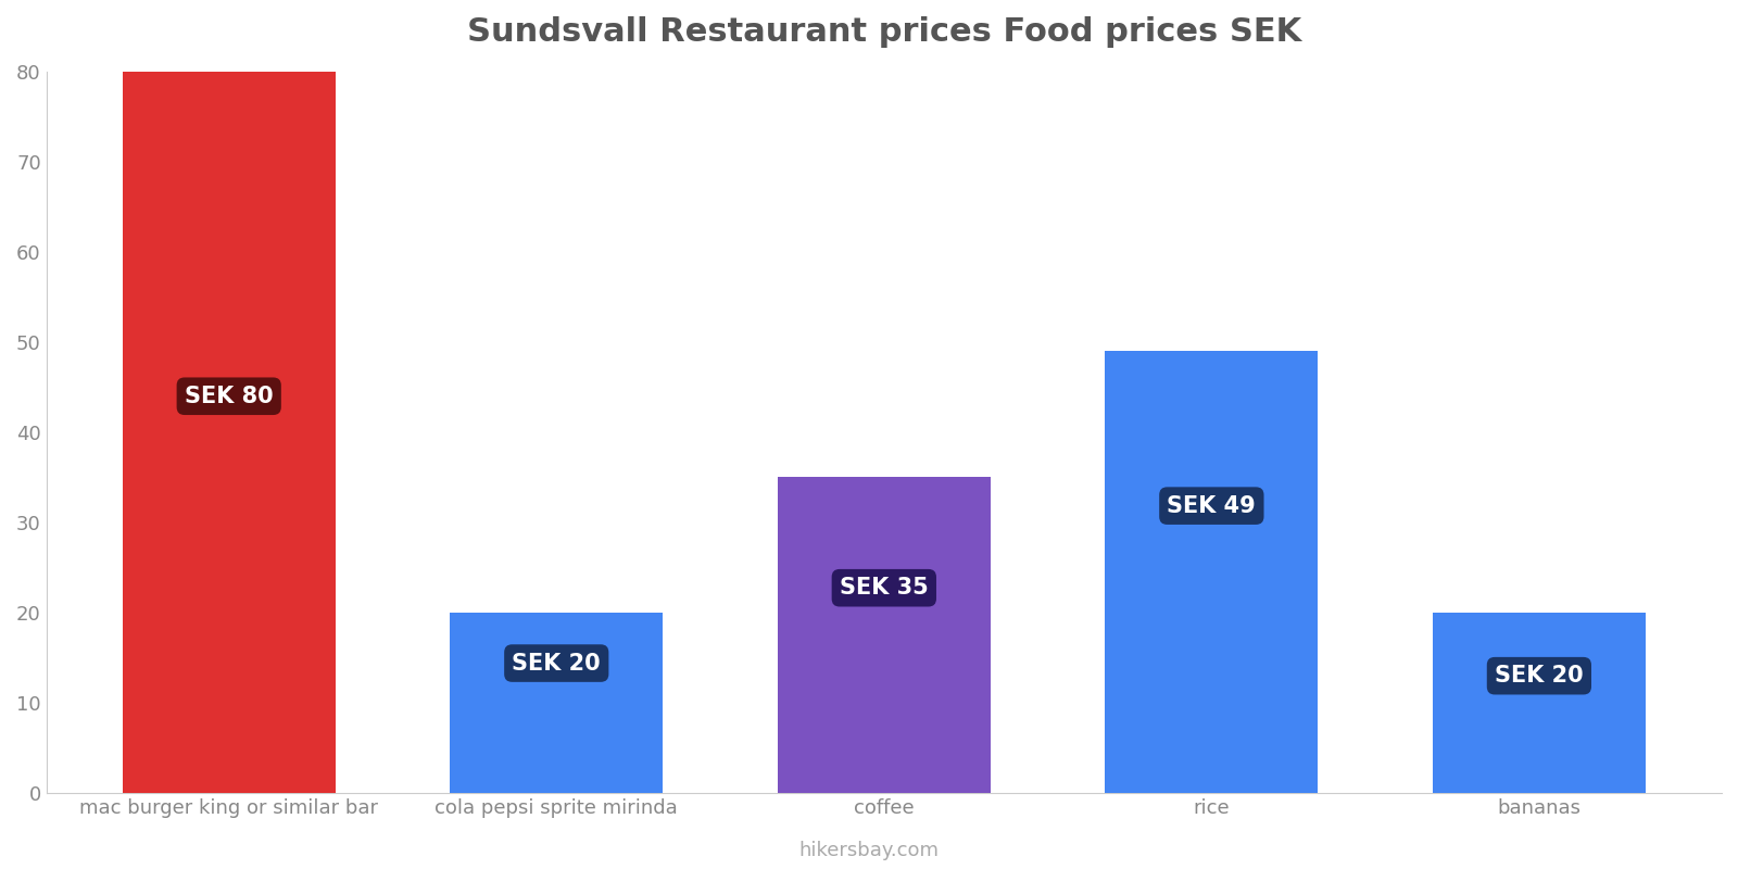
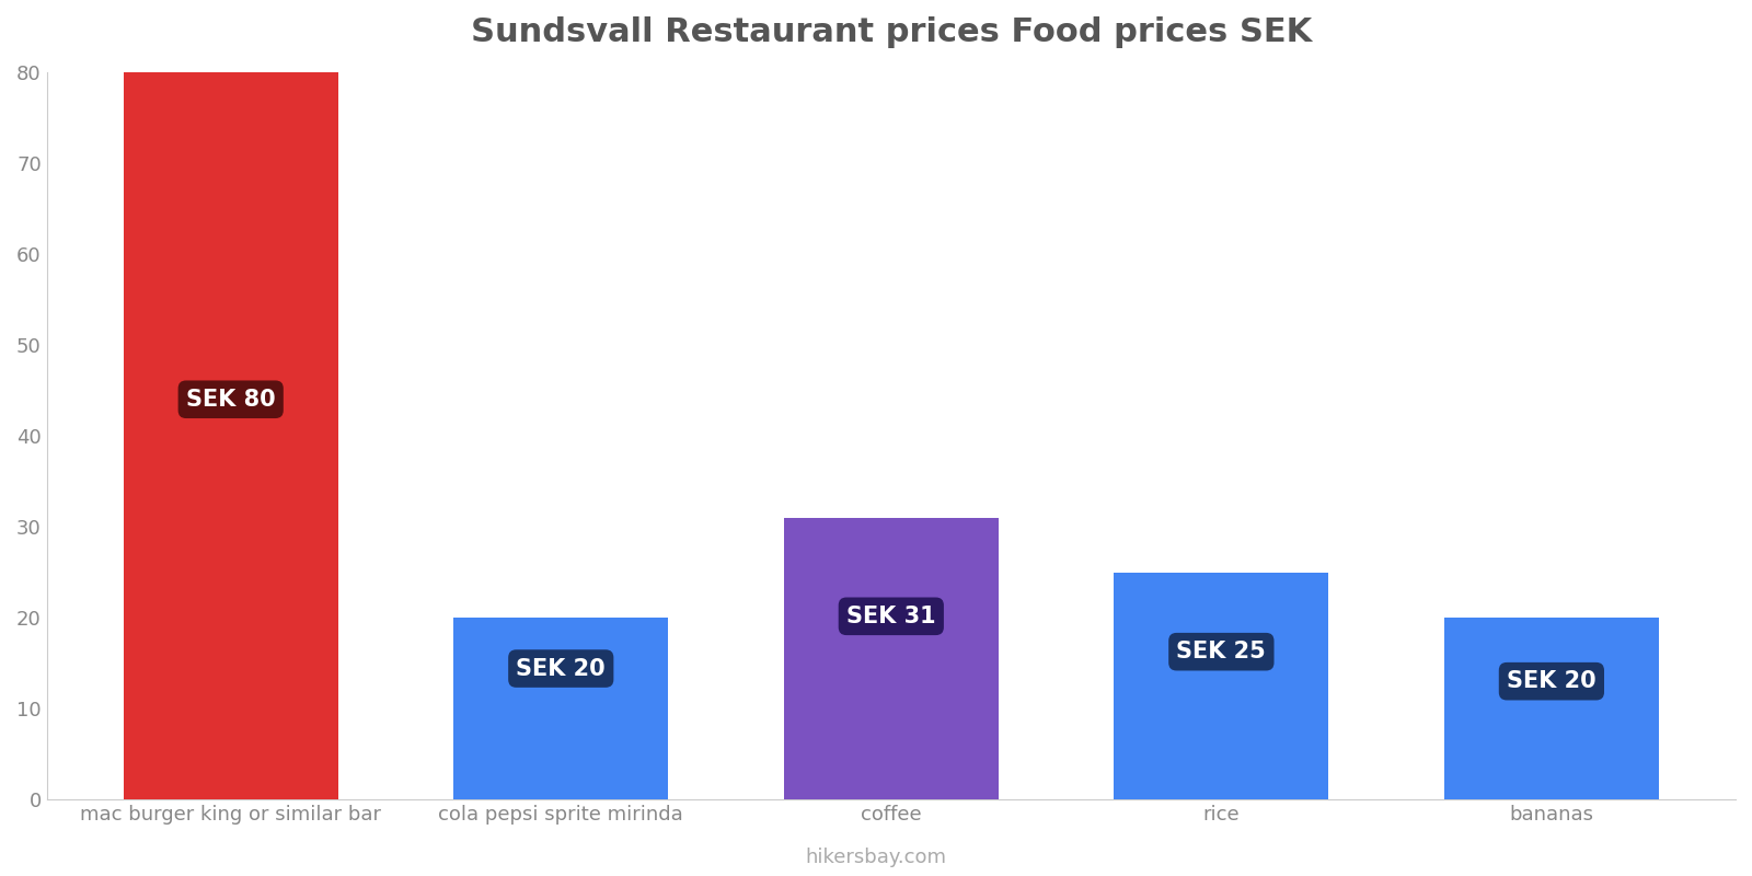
coffee: 35 -> 31
rice: 49 -> 25
